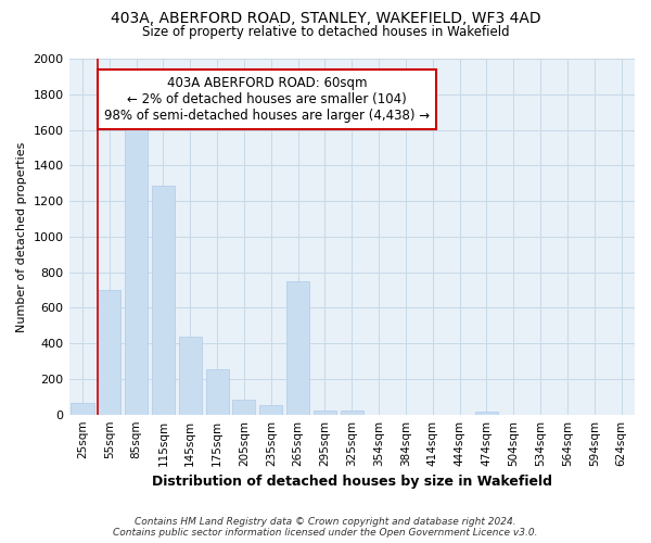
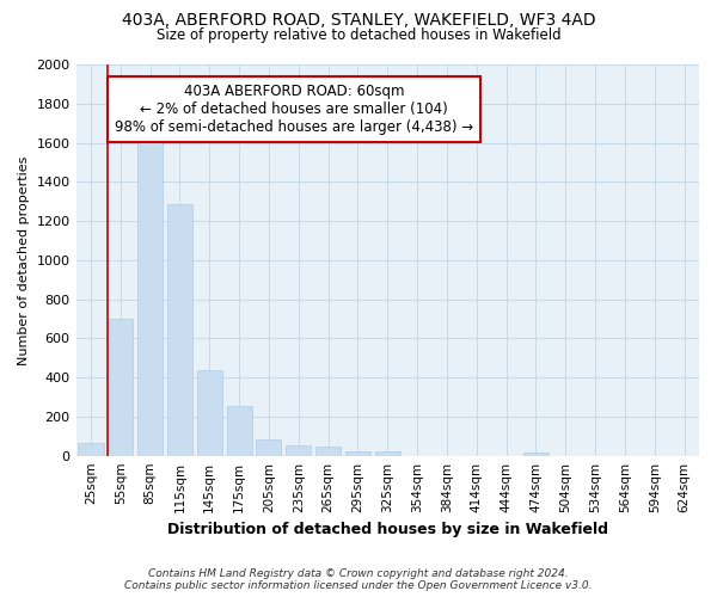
265sqm: 750 -> 40
